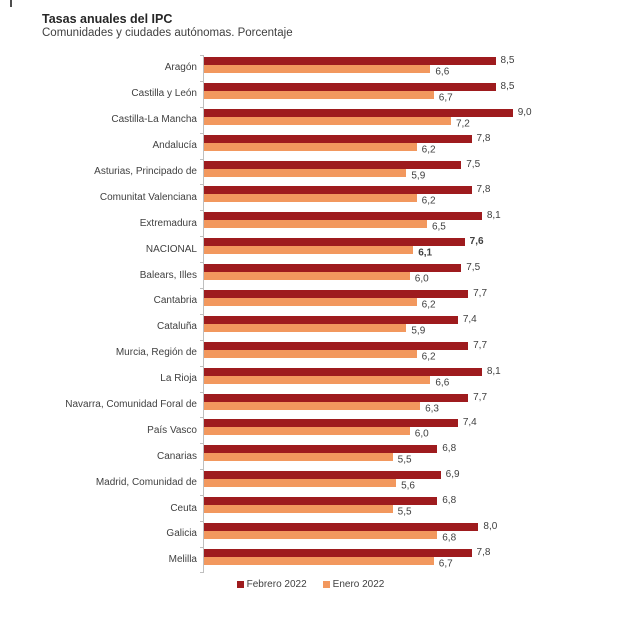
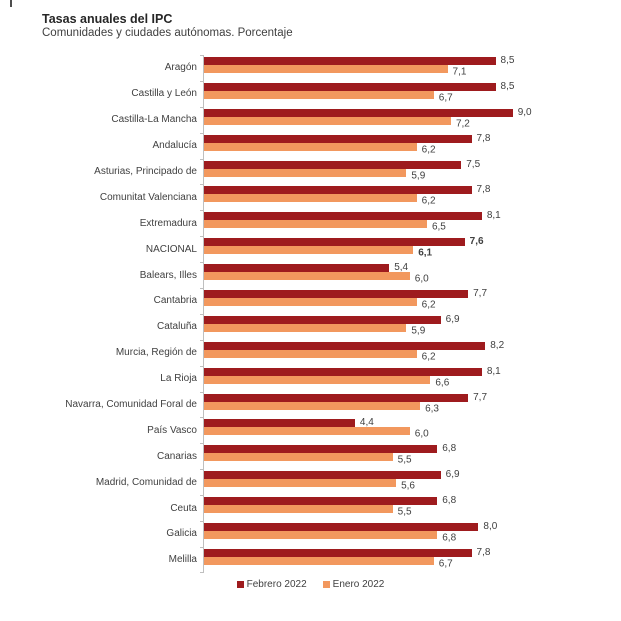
Enero 2022/Aragón: 6,6 -> 7,1
Febrero 2022/Balears, Illes: 7,5 -> 5,4
Febrero 2022/Cataluña: 7,4 -> 6,9
Febrero 2022/Murcia, Región de: 7,7 -> 8,2
Febrero 2022/País Vasco: 7,4 -> 4,4
